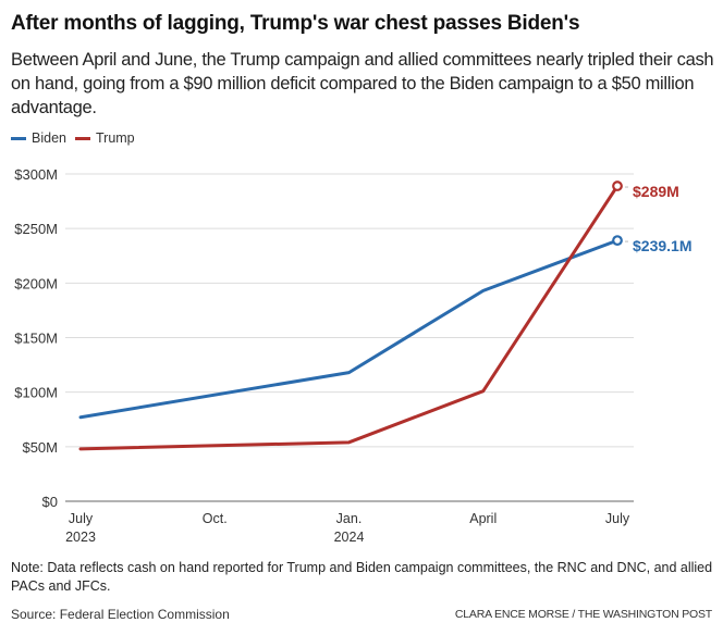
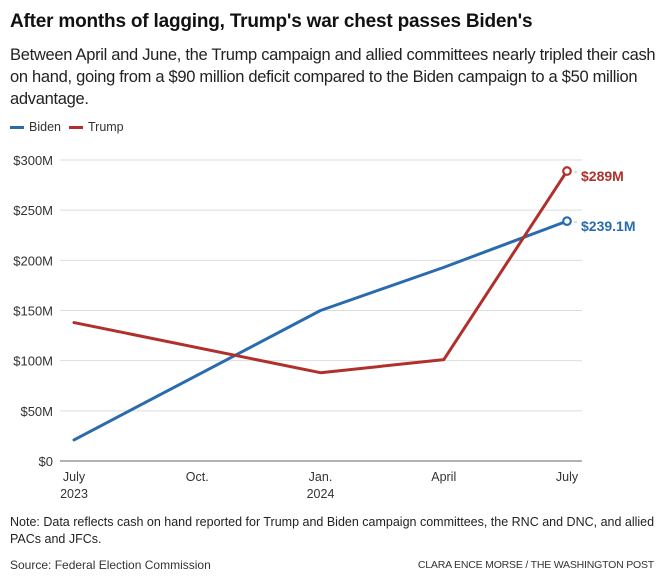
Biden/July 2023: $77M -> $21M
Trump/July 2023: $48M -> $138M
Biden/Jan. 2024: $118M -> $150M
Trump/Jan. 2024: $54M -> $88M
